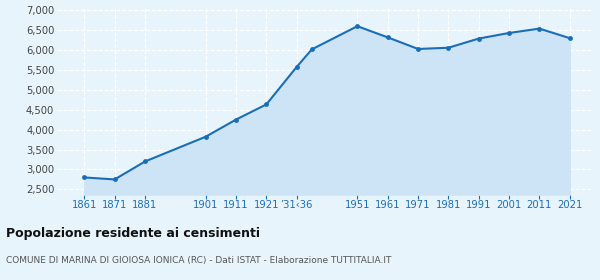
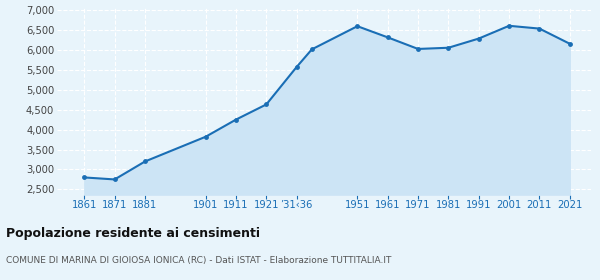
2001: 6,420 -> 6,600
2021: 6,290 -> 6,150
